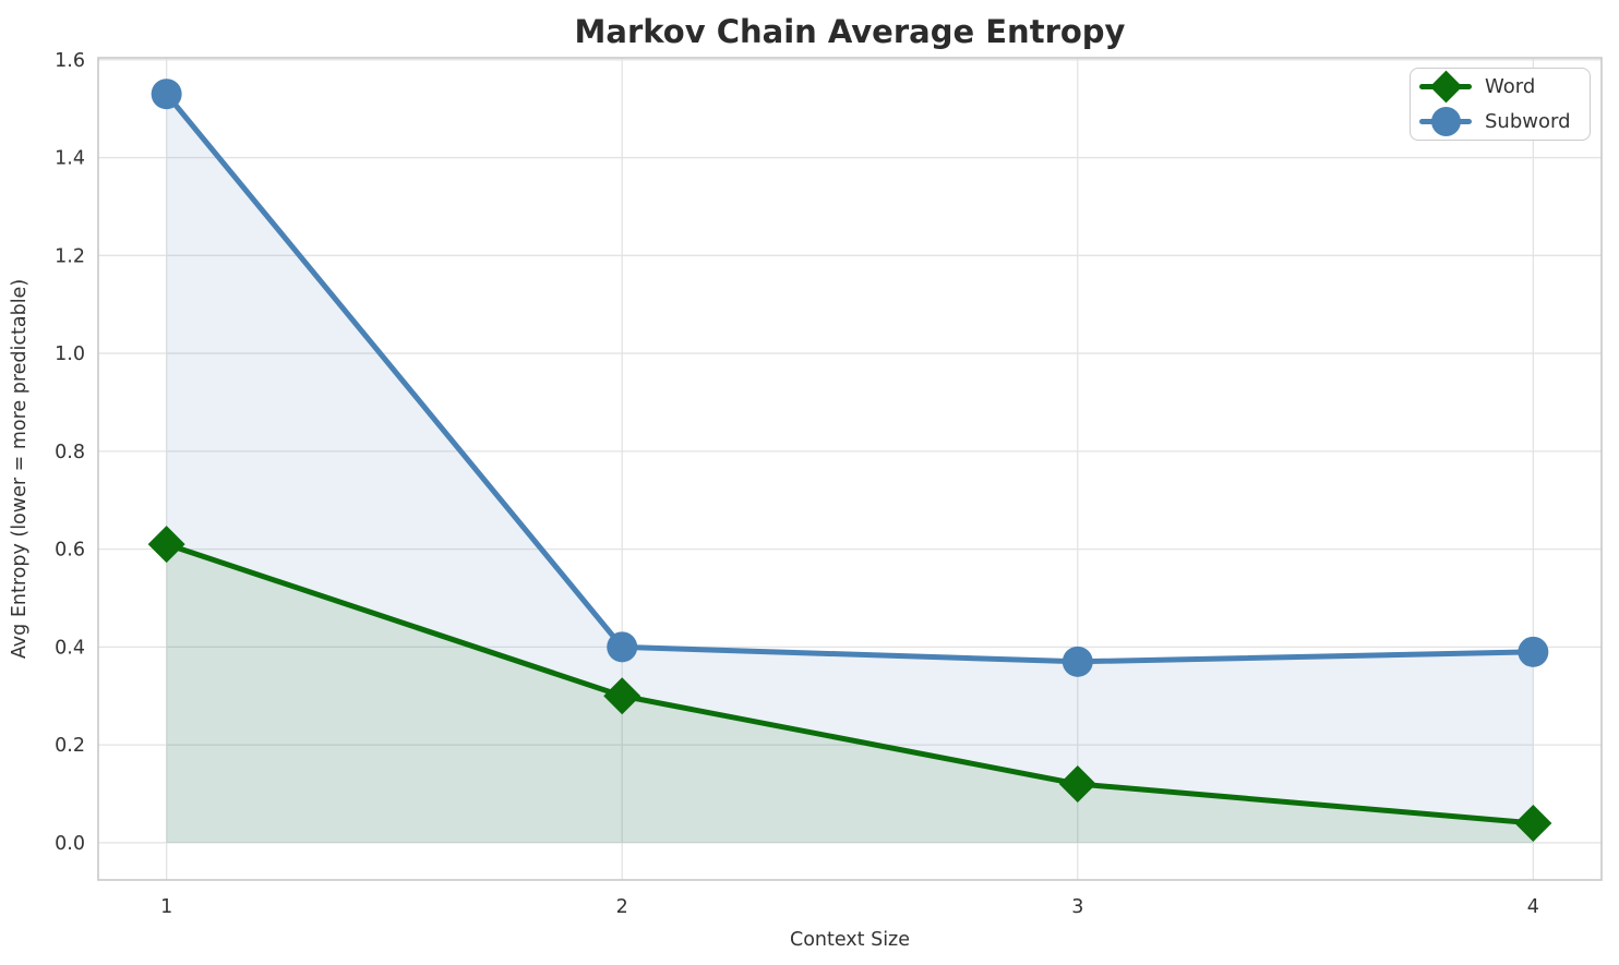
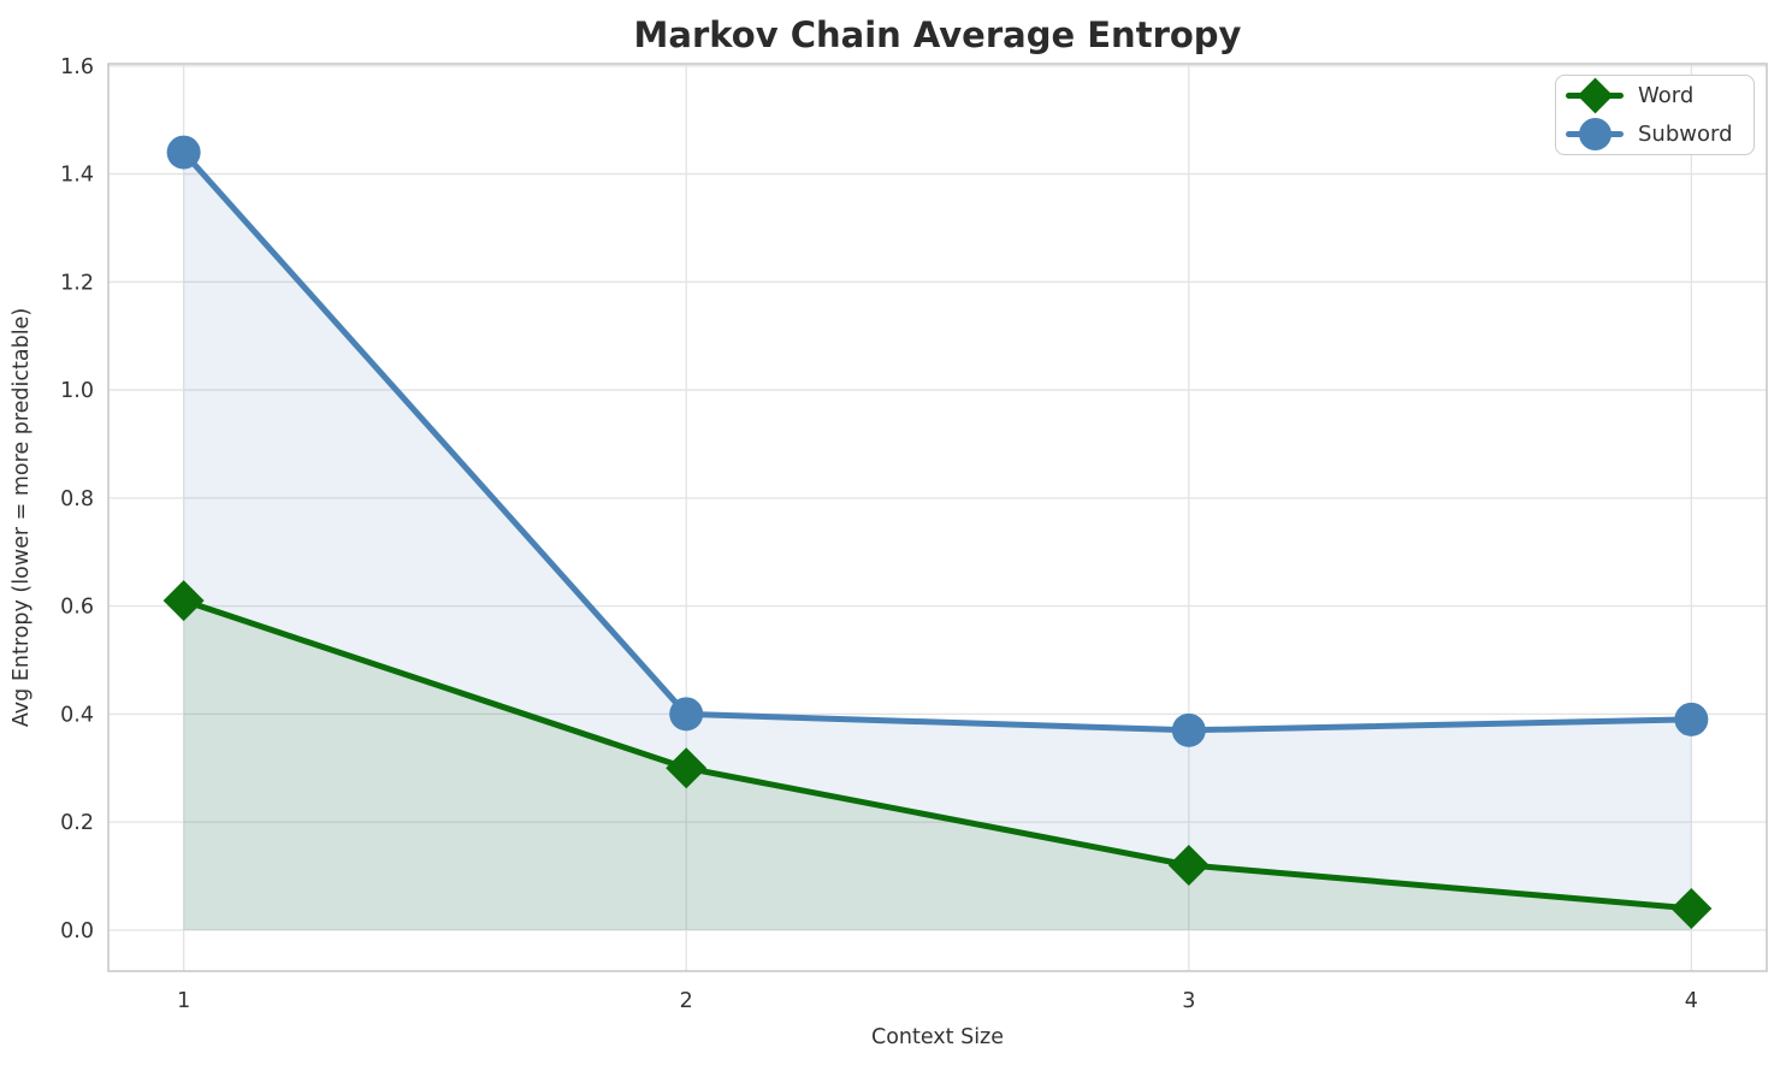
Subword/1: 1.53 -> 1.44
